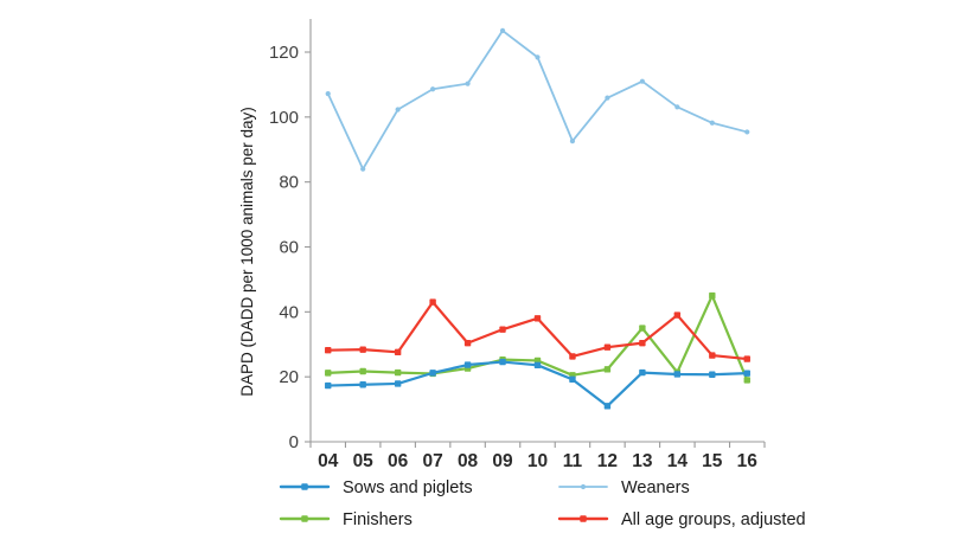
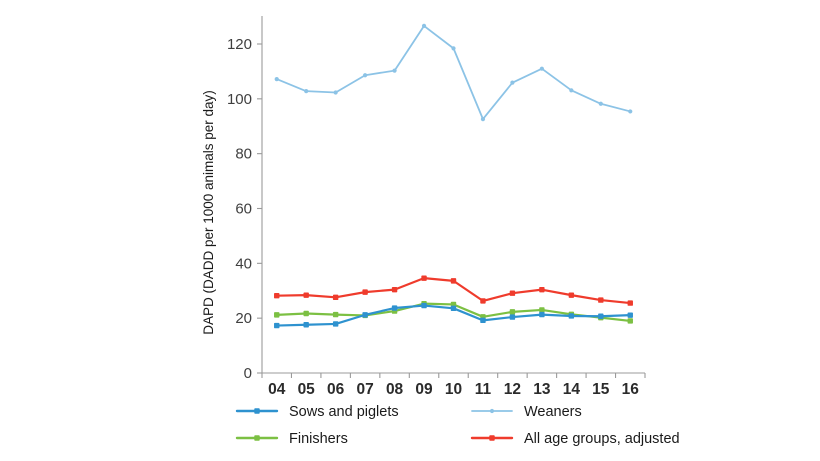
Weaners/05: 84 -> 103
All age groups, adjusted/07: 43 -> 30
All age groups, adjusted/10: 38 -> 34
Sows and piglets/12: 11 -> 20
Finishers/13: 35 -> 23
All age groups, adjusted/14: 39 -> 28
Finishers/15: 45 -> 20
